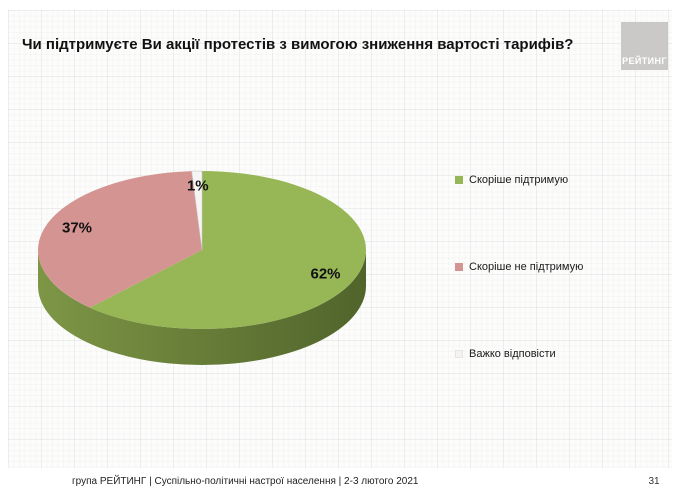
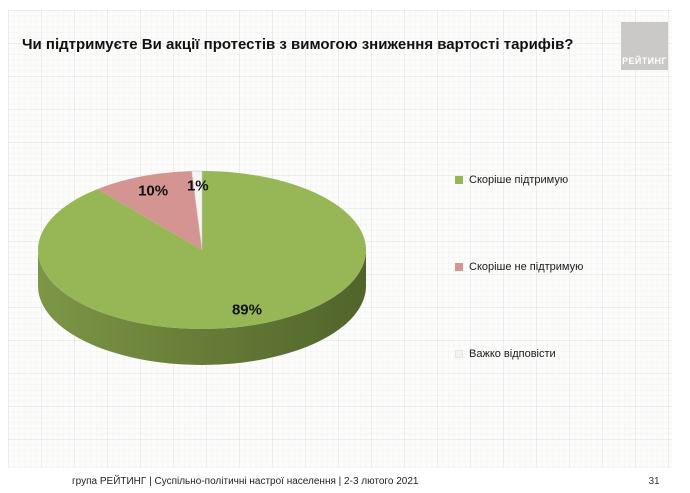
Скоріше підтримую: 62% -> 89%
Скоріше не підтримую: 37% -> 10%
